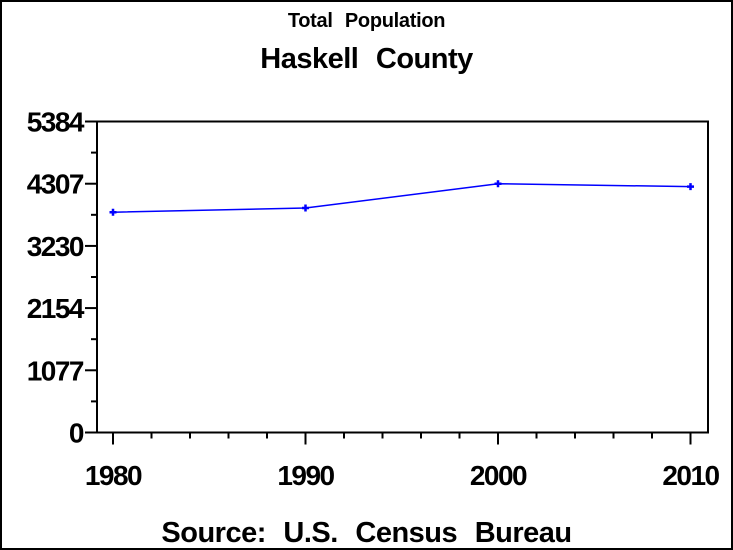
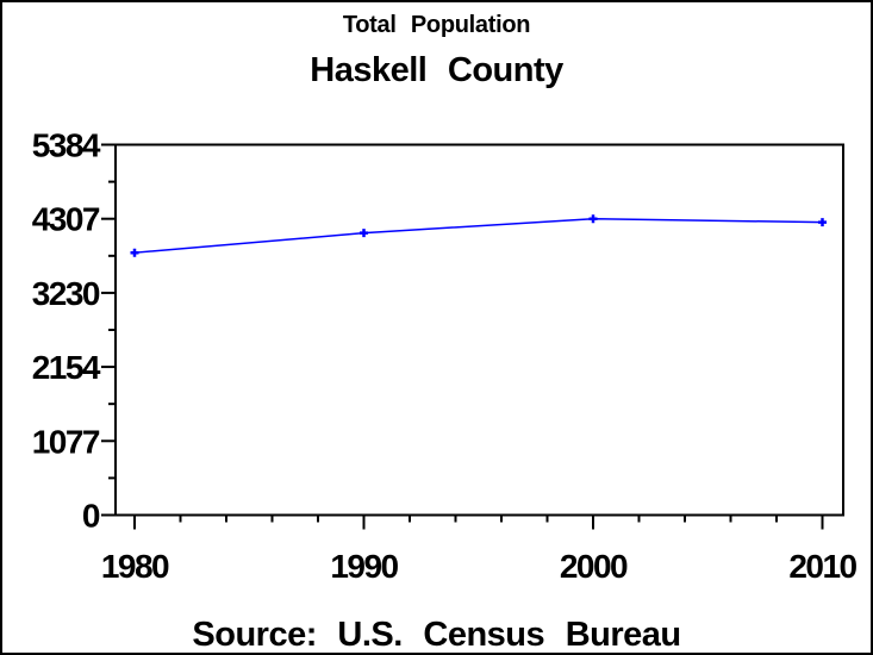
1990: 3900 -> 4100
